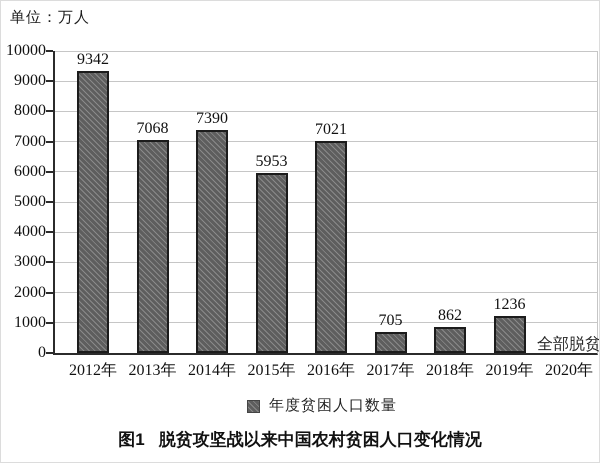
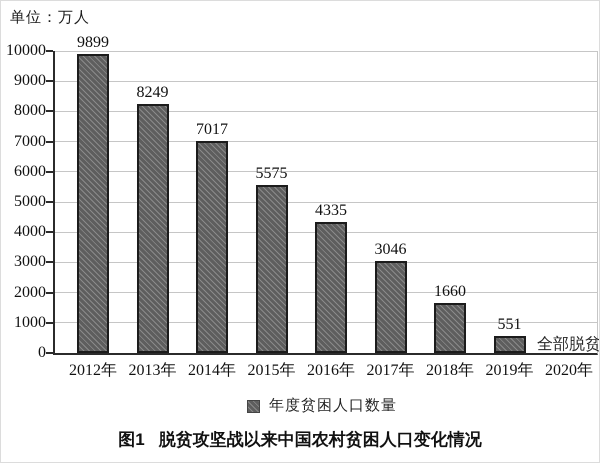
2012年: 9342 -> 9899
2013年: 7068 -> 8249
2014年: 7390 -> 7017
2015年: 5953 -> 5575
2016年: 7021 -> 4335
2017年: 705 -> 3046
2018年: 862 -> 1660
2019年: 1236 -> 551
